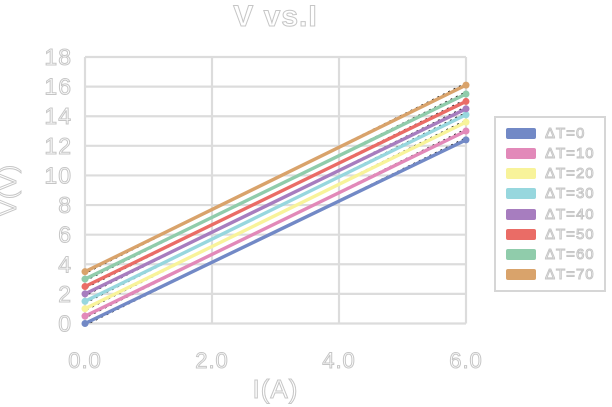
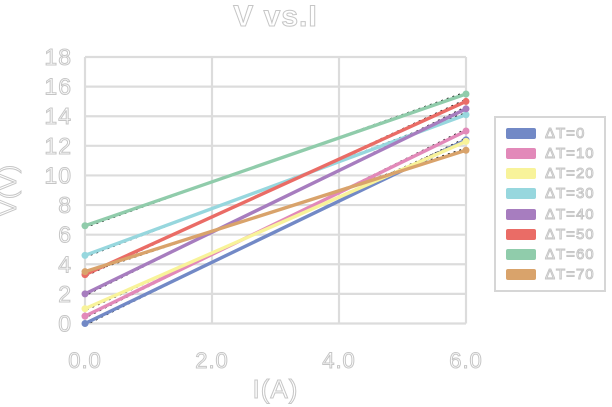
ΔT=30/0: 1.5 -> 4.6
ΔT=50/0: 2.5 -> 3.3
ΔT=60/0: 3.0 -> 6.6
ΔT=20/6: 13.6 -> 12.3
ΔT=70/6: 16.1 -> 11.7
